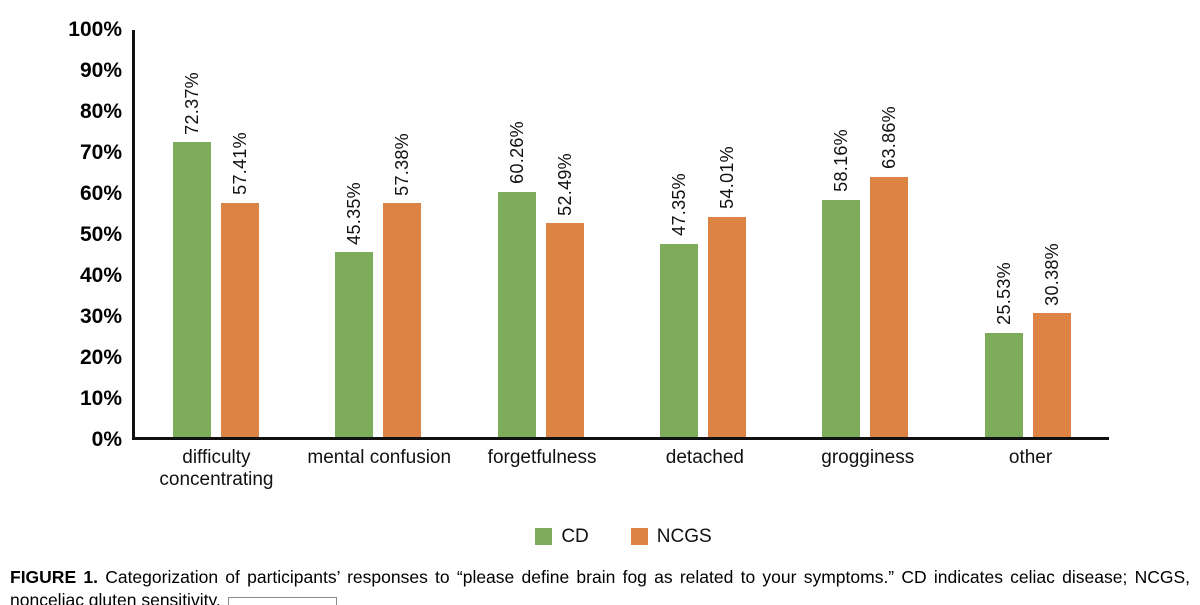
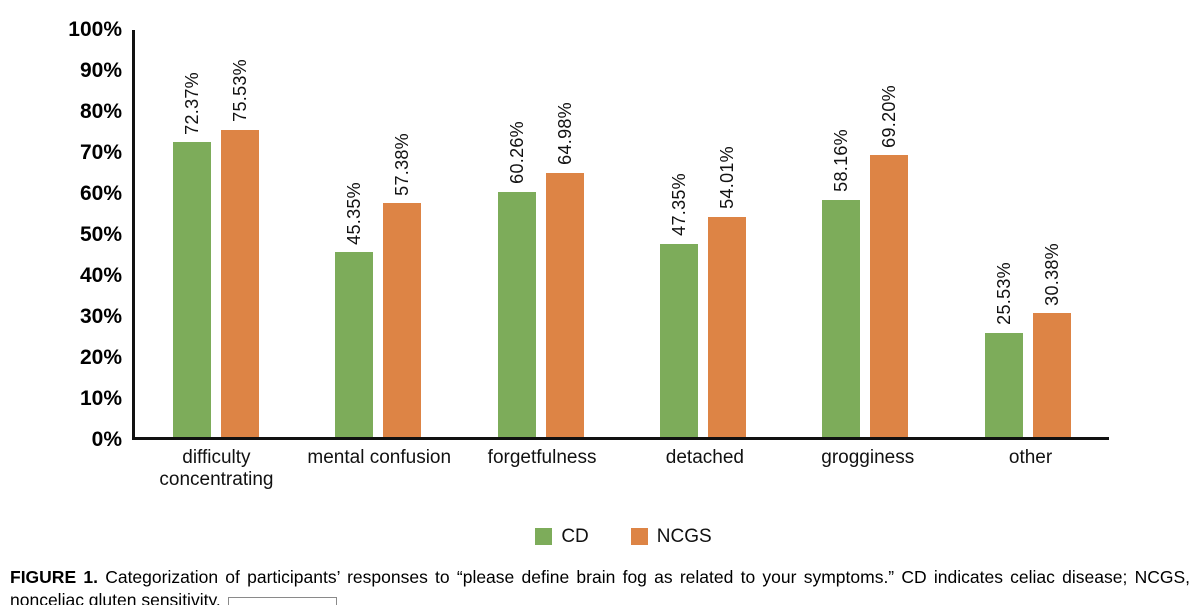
NCGS/difficulty concentrating: 57.41% -> 75.53%
NCGS/forgetfulness: 52.49% -> 64.98%
NCGS/grogginess: 63.86% -> 69.20%
